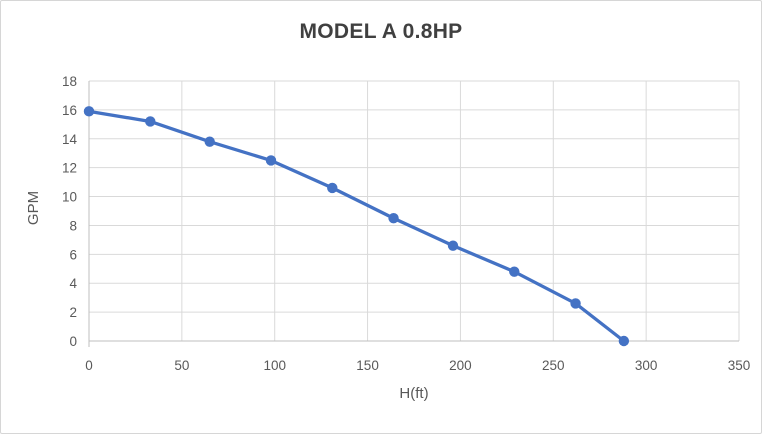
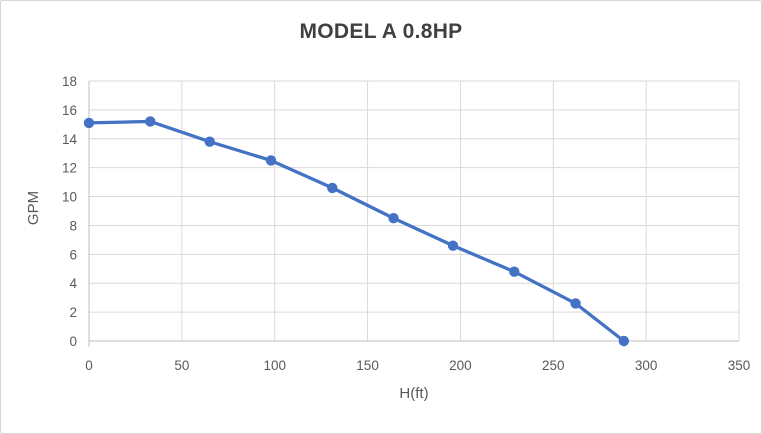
0: 15.9 -> 15.1
